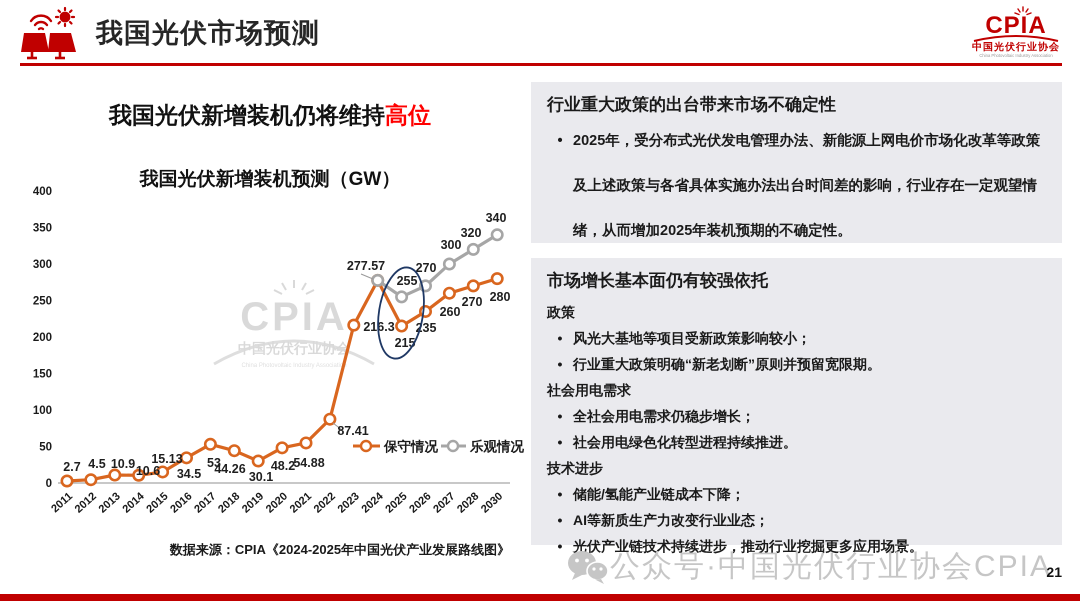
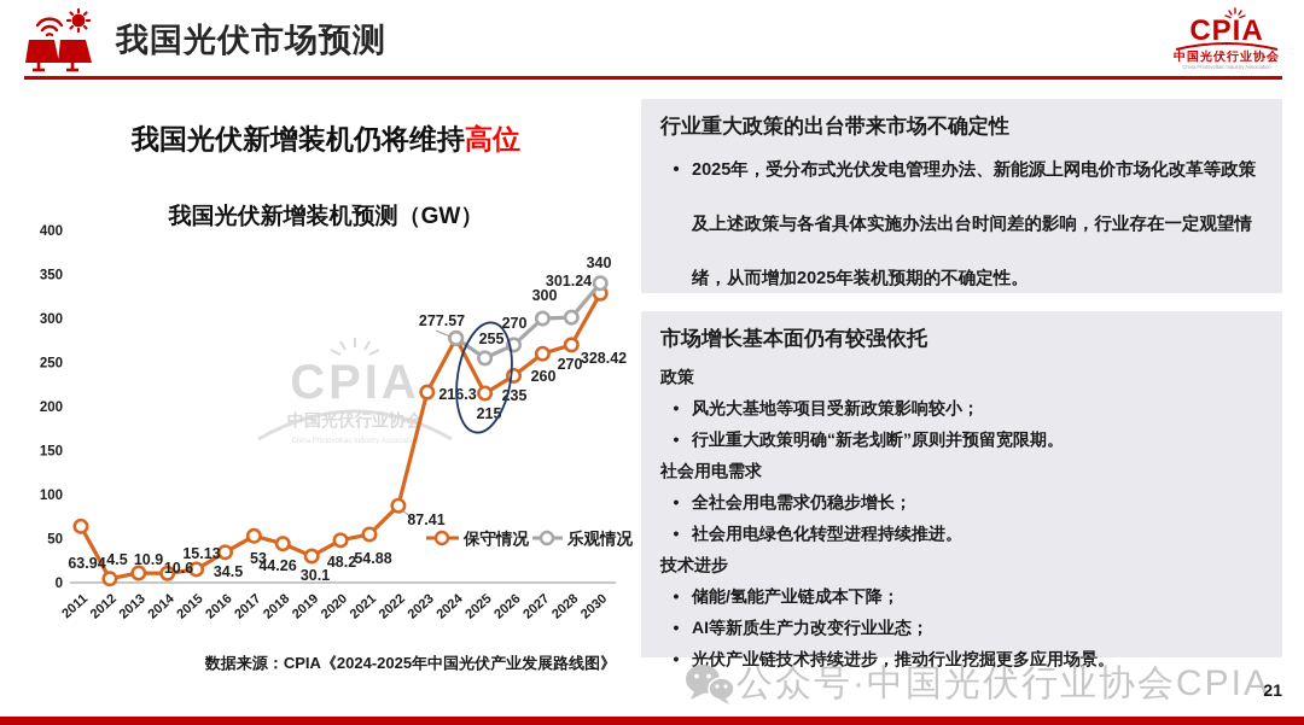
保守情况/2011: 2.7 -> 63.94
乐观情况/2028: 320 -> 301.24
保守情况/2030: 280 -> 328.42
